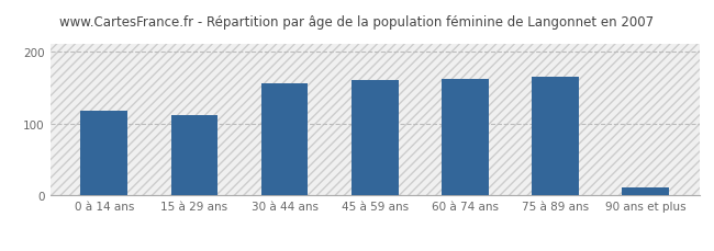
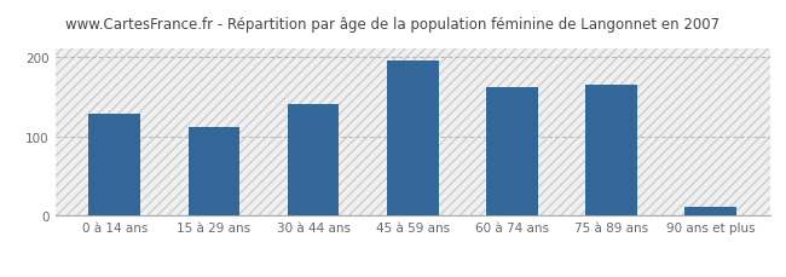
0 à 14 ans: 118 -> 128
30 à 44 ans: 156 -> 140
45 à 59 ans: 160 -> 196
